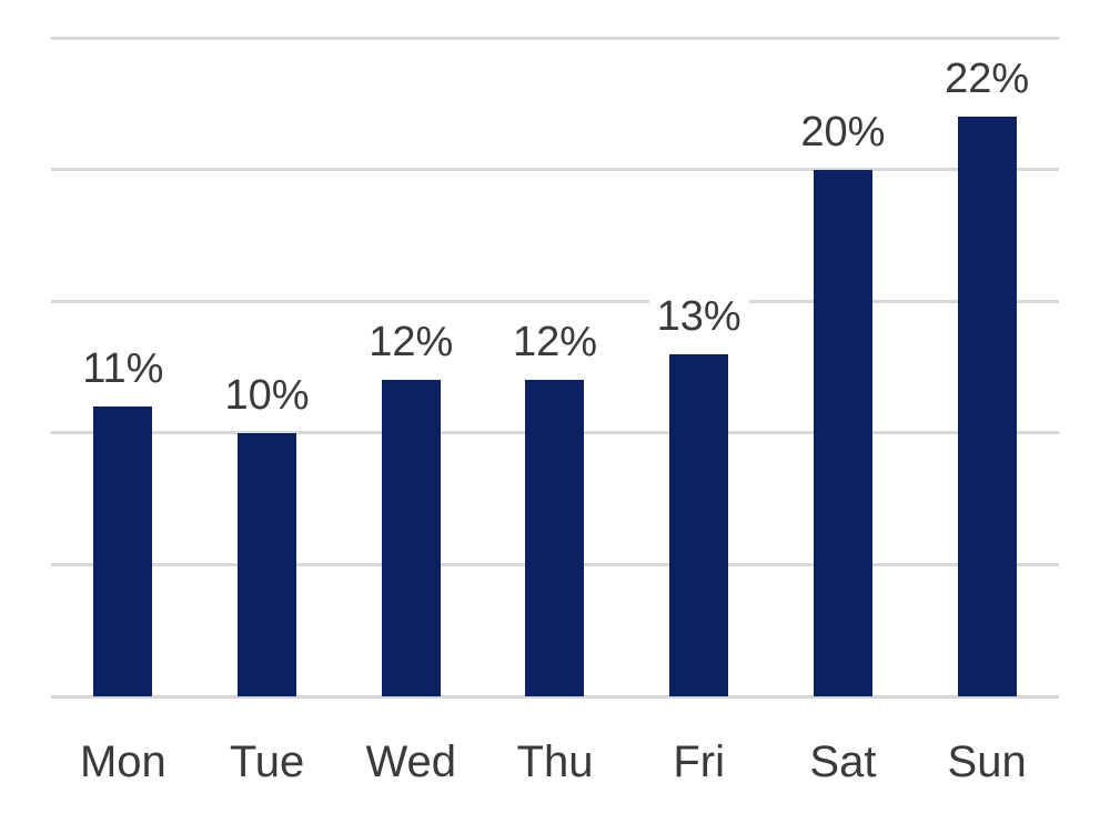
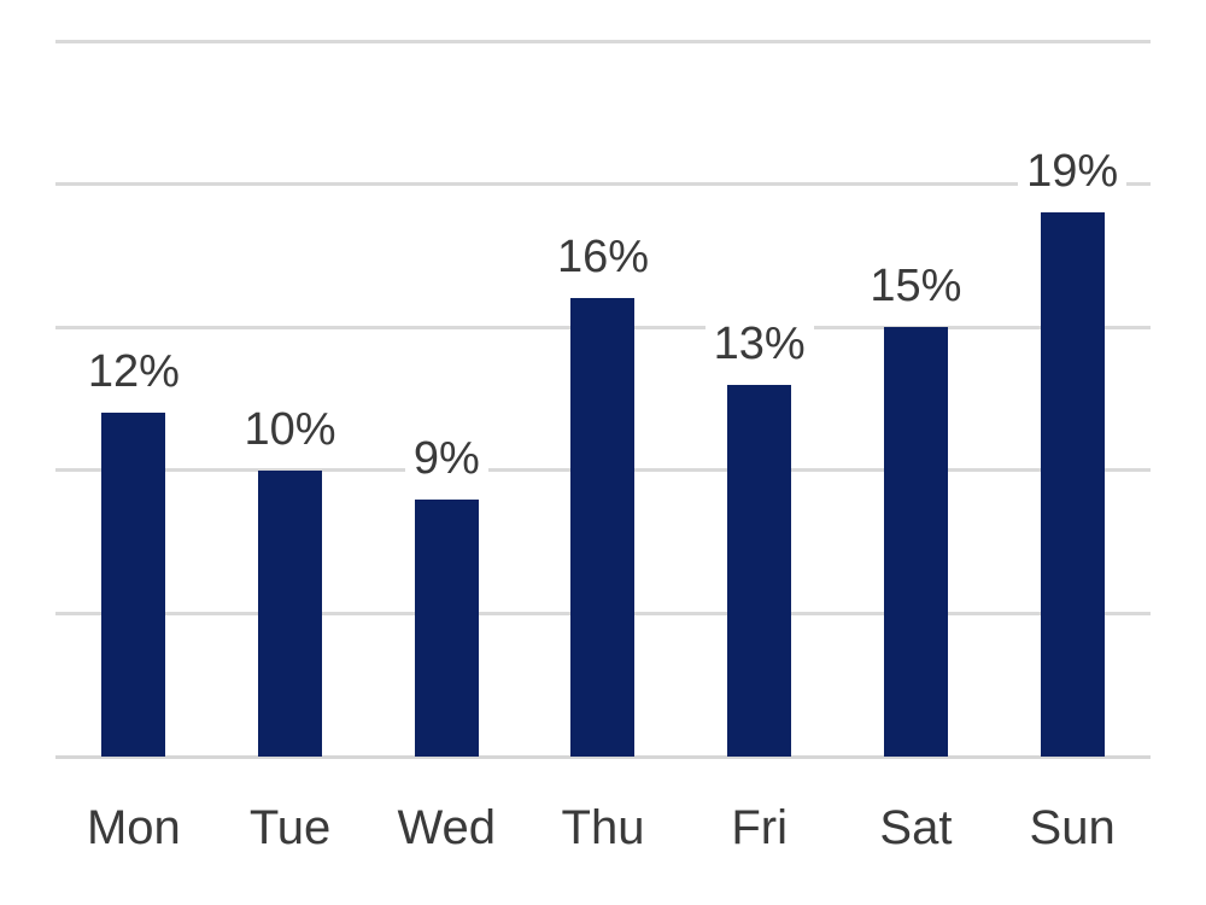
Mon: 11% -> 12%
Wed: 12% -> 9%
Thu: 12% -> 16%
Sat: 20% -> 15%
Sun: 22% -> 19%
